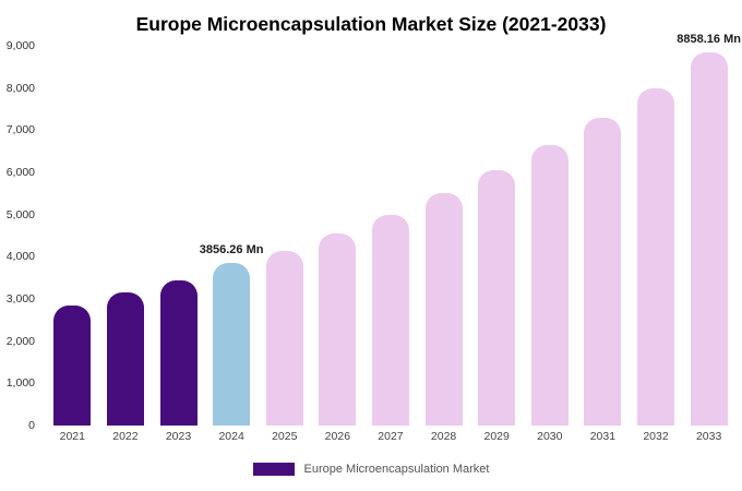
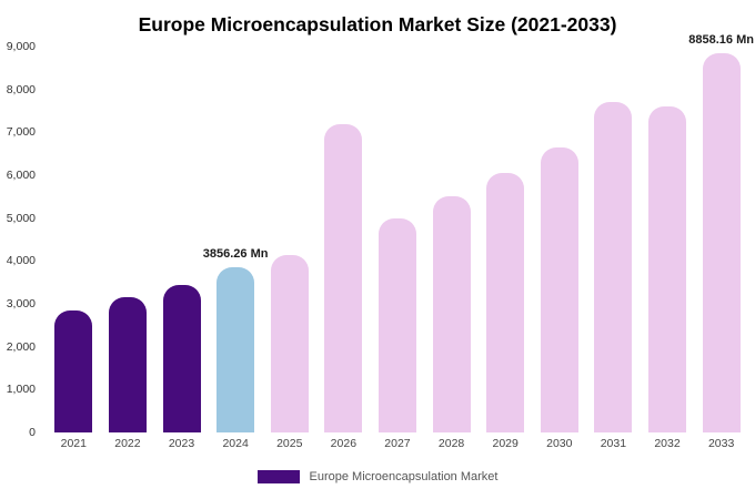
2026: 4600 -> 7200
2031: 7300 -> 7700
2032: 8000 -> 7600
